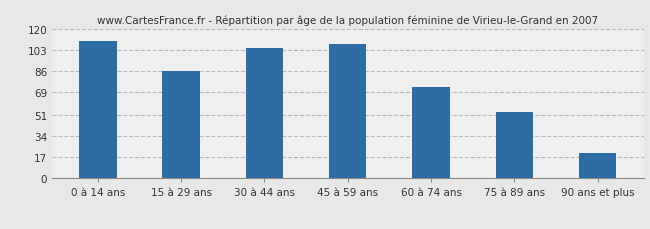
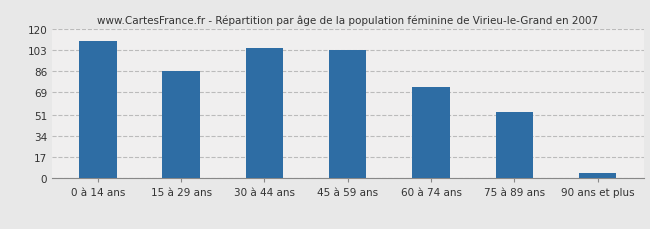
45 à 59 ans: 108 -> 103
90 ans et plus: 20 -> 4
